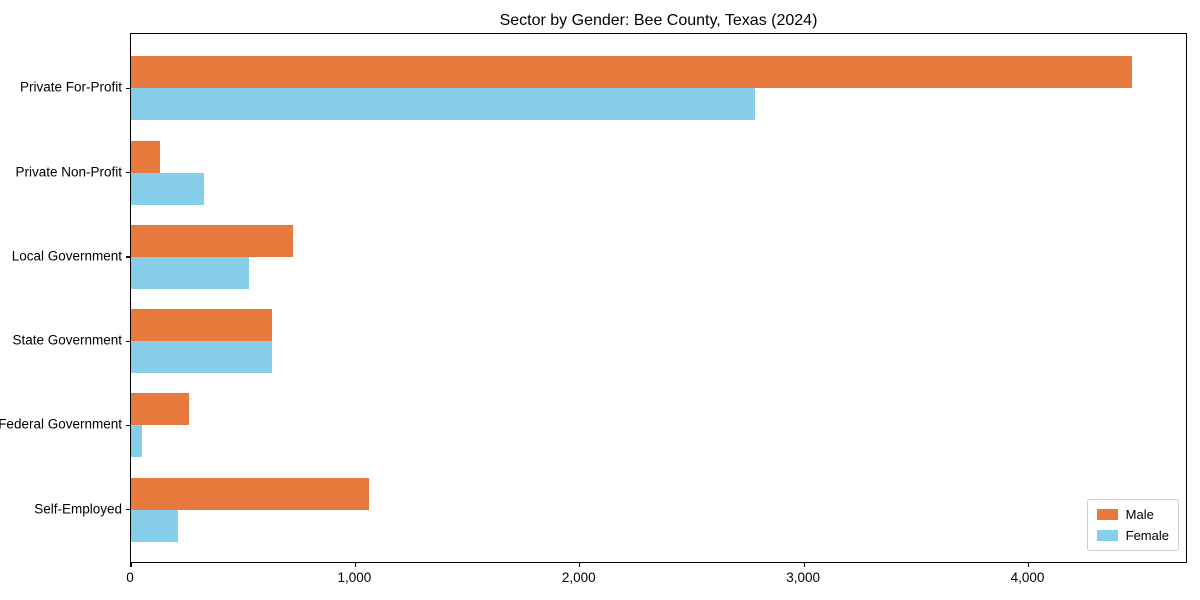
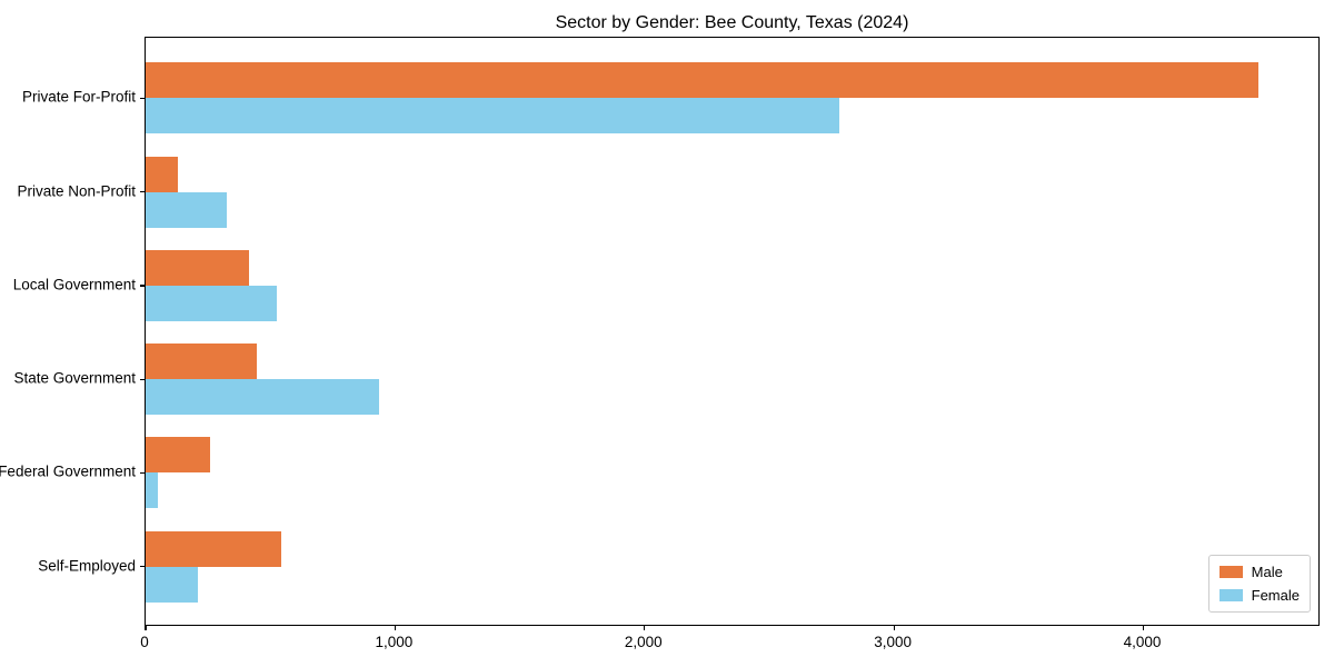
Male/Local Government: 720 -> 420
Male/State Government: 630 -> 440
Female/State Government: 630 -> 940
Male/Self-Employed: 1060 -> 540
